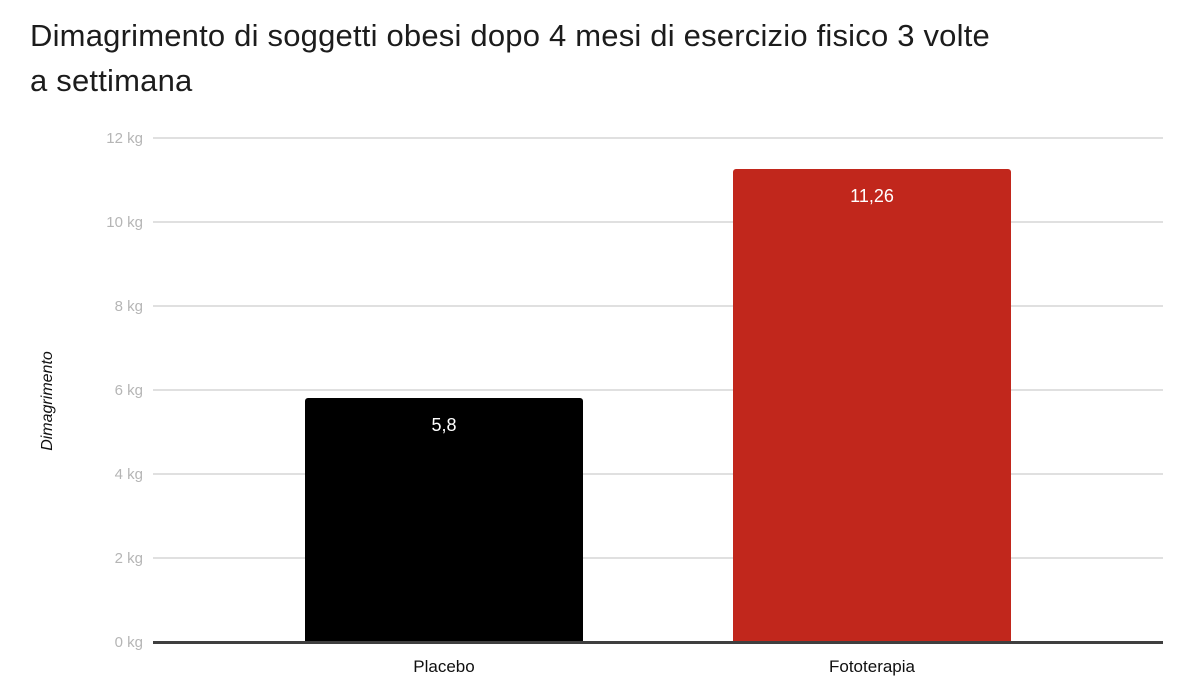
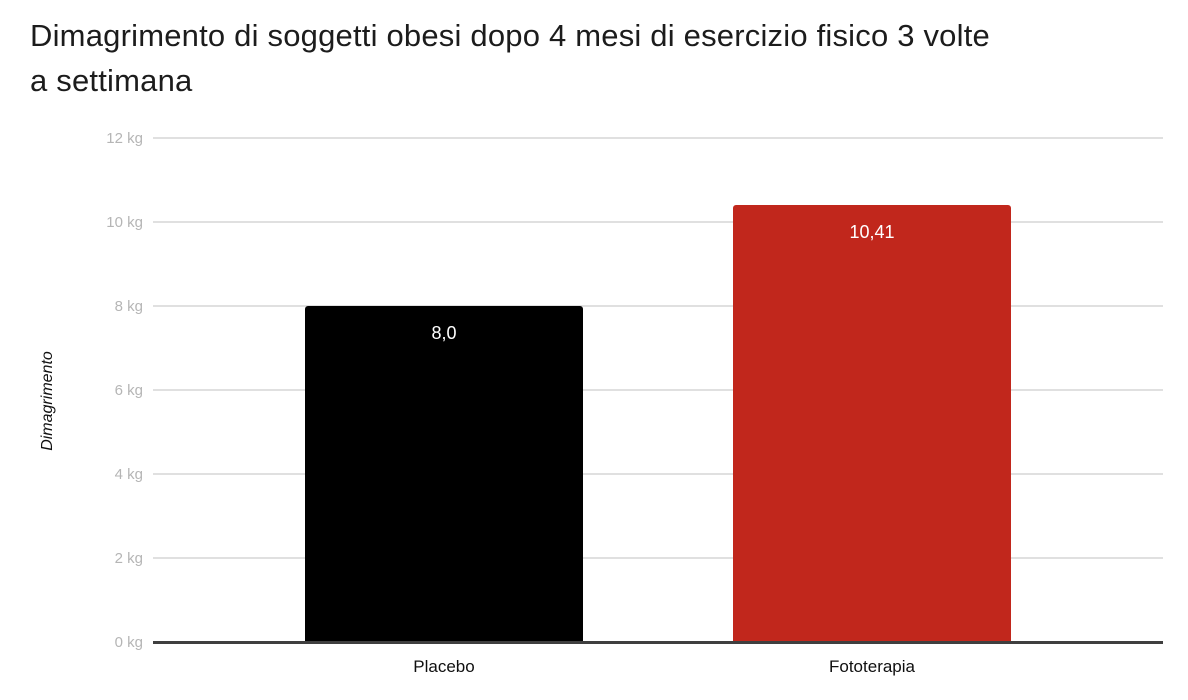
Placebo: 5,8 -> 8,0
Fototerapia: 11,26 -> 10,41
